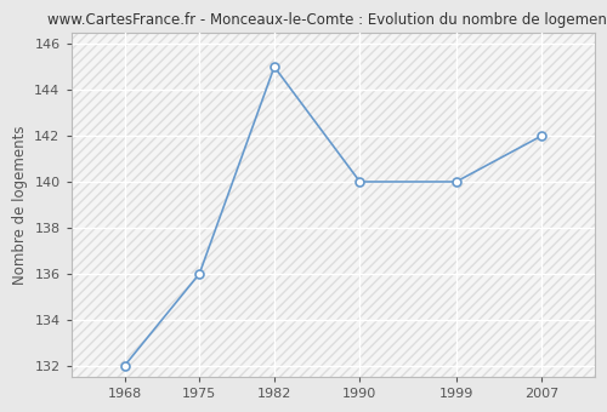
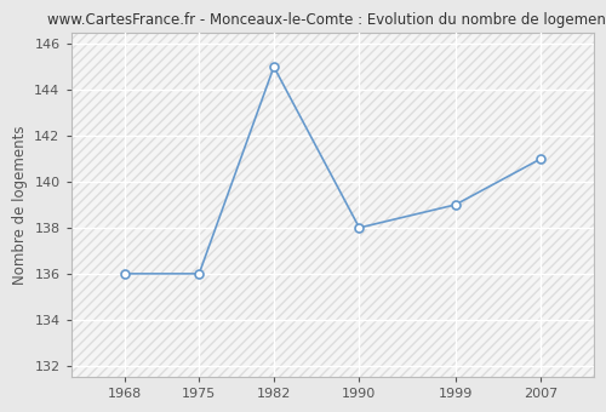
1968: 132 -> 136
1990: 140 -> 138
1999: 140 -> 139
2007: 142 -> 141
